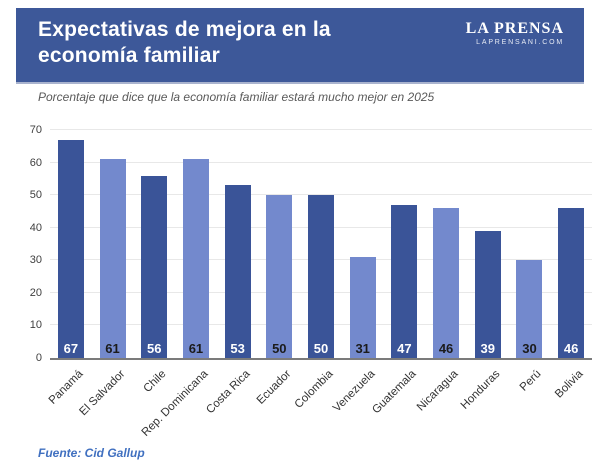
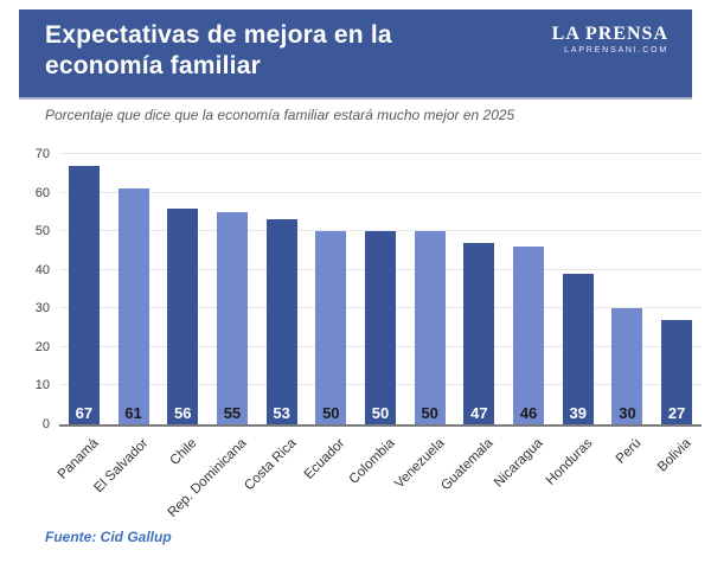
Rep. Dominicana: 61 -> 55
Venezuela: 31 -> 50
Bolivia: 46 -> 27
